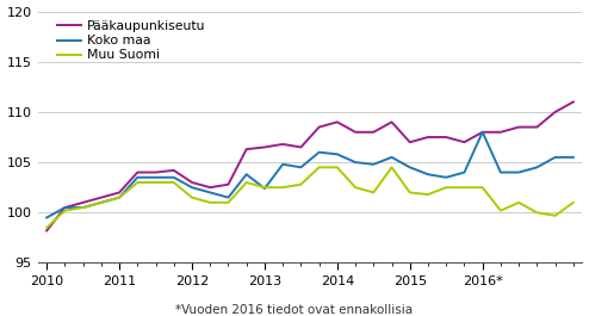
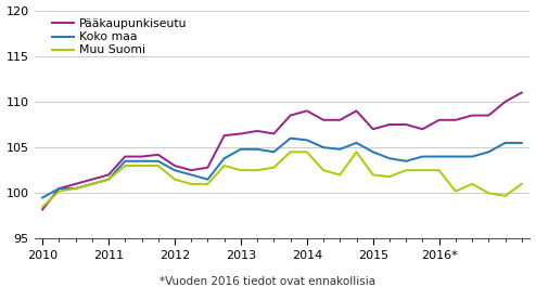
Koko maa/2013: 102.4 -> 104.8
Koko maa/2016*: 108.0 -> 104.0
